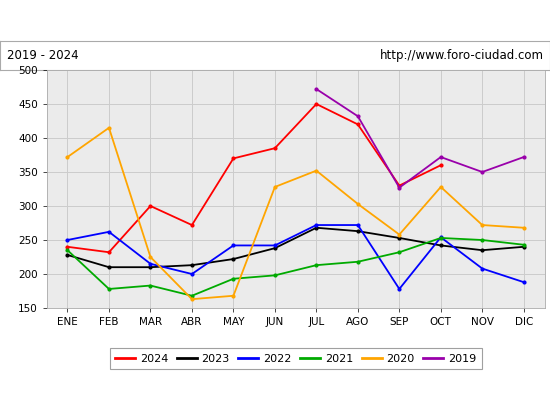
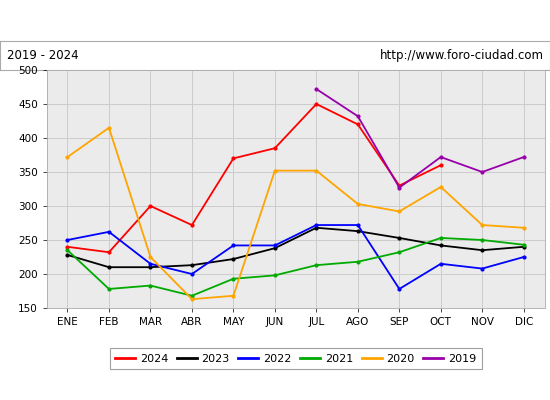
2020/JUN: 328 -> 352
2020/SEP: 258 -> 292
2022/OCT: 254 -> 215
2022/DIC: 188 -> 225
